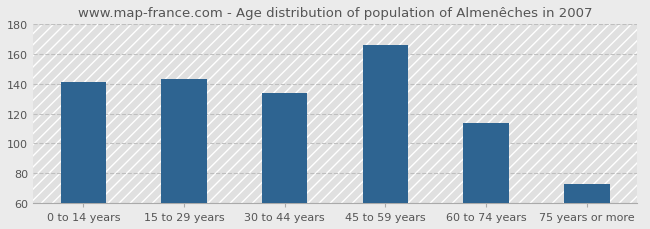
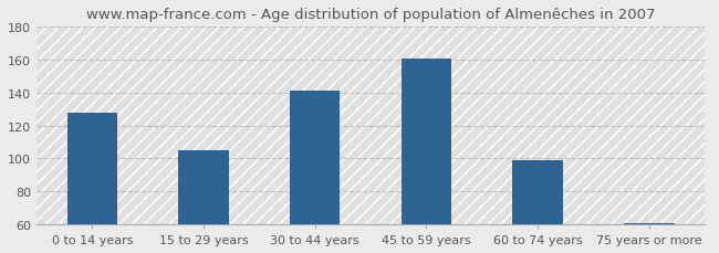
0 to 14 years: 141 -> 128
15 to 29 years: 143 -> 105
30 to 44 years: 134 -> 141
45 to 59 years: 166 -> 161
60 to 74 years: 114 -> 99
75 years or more: 73 -> 61
